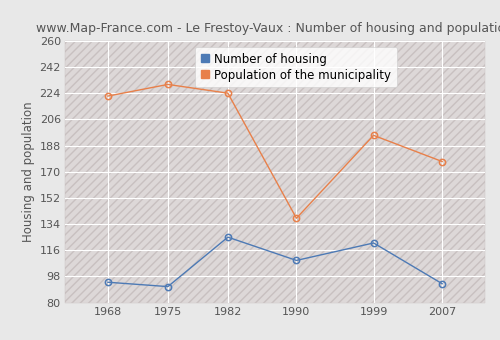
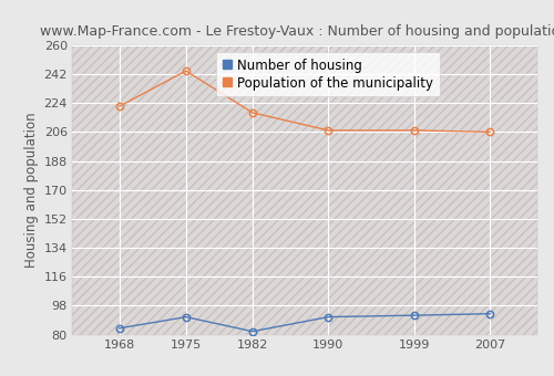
Number of housing/1968: 94 -> 84
Population of the municipality/1975: 230 -> 244
Number of housing/1982: 125 -> 82
Population of the municipality/1982: 224 -> 218
Number of housing/1990: 109 -> 91
Population of the municipality/1990: 138 -> 207
Number of housing/1999: 121 -> 92
Population of the municipality/1999: 195 -> 207
Population of the municipality/2007: 177 -> 206
